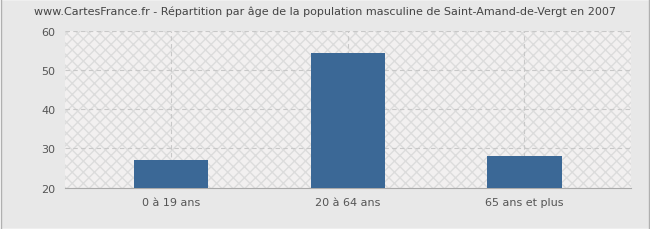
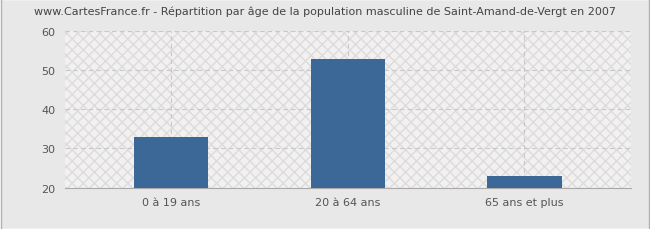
0 à 19 ans: 27.0 -> 33.0
20 à 64 ans: 54.5 -> 53.0
65 ans et plus: 28.0 -> 23.0
